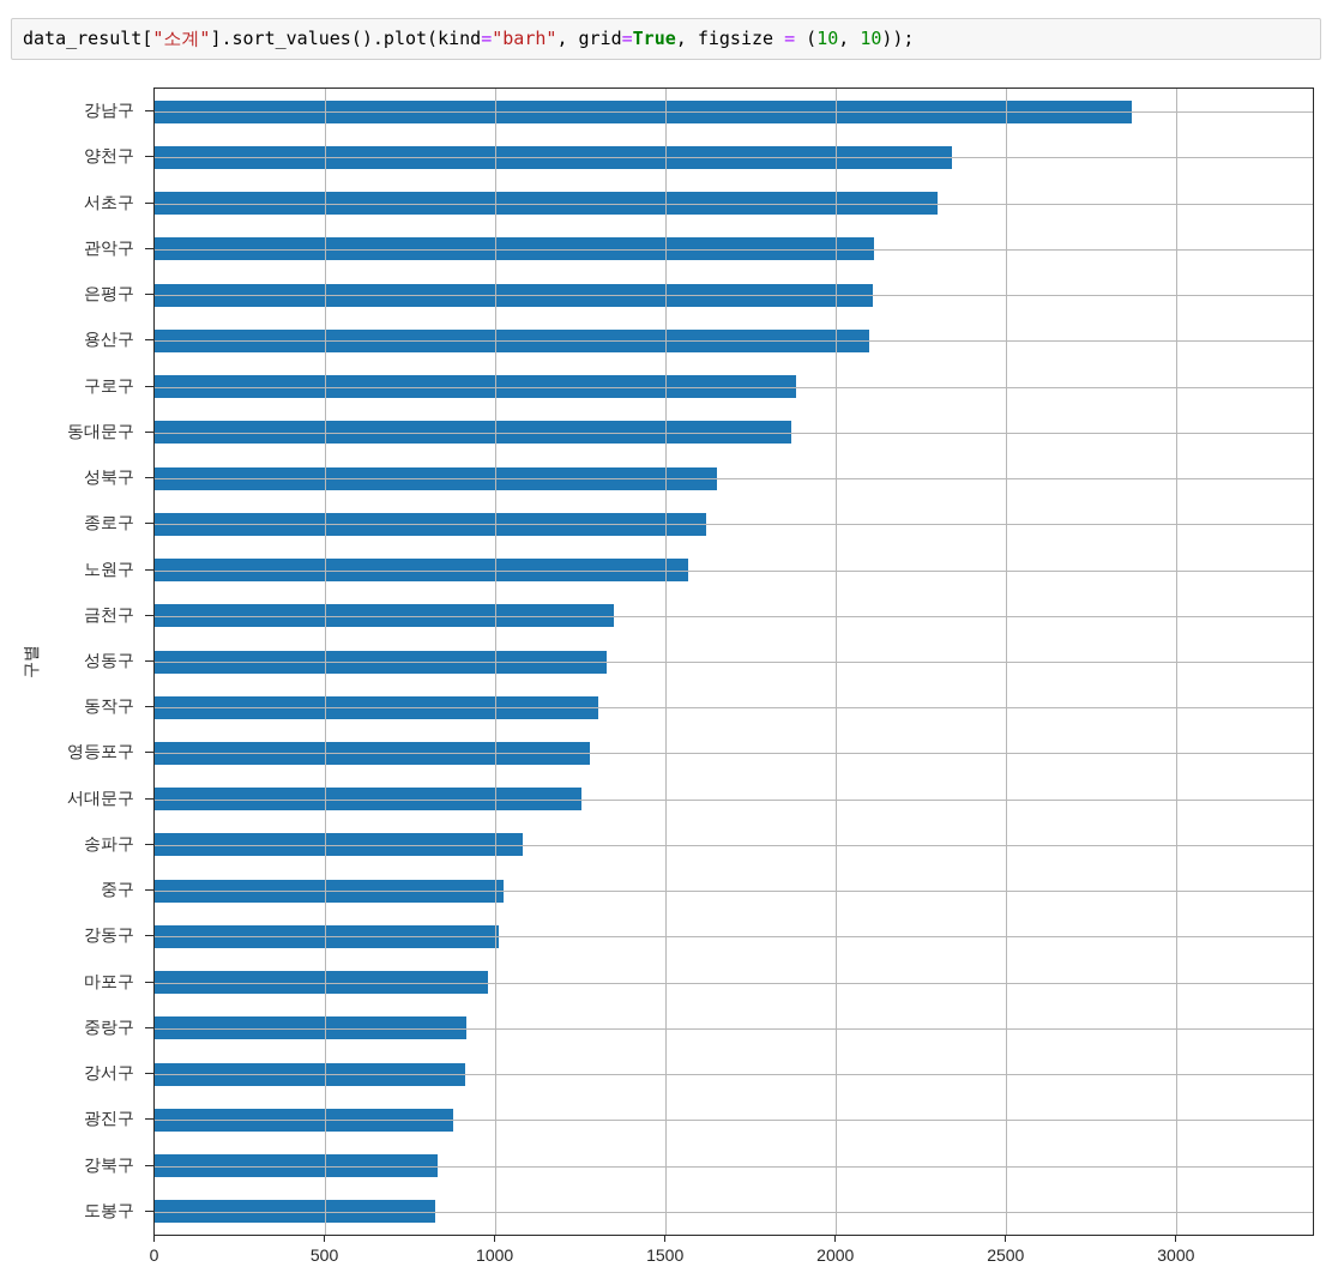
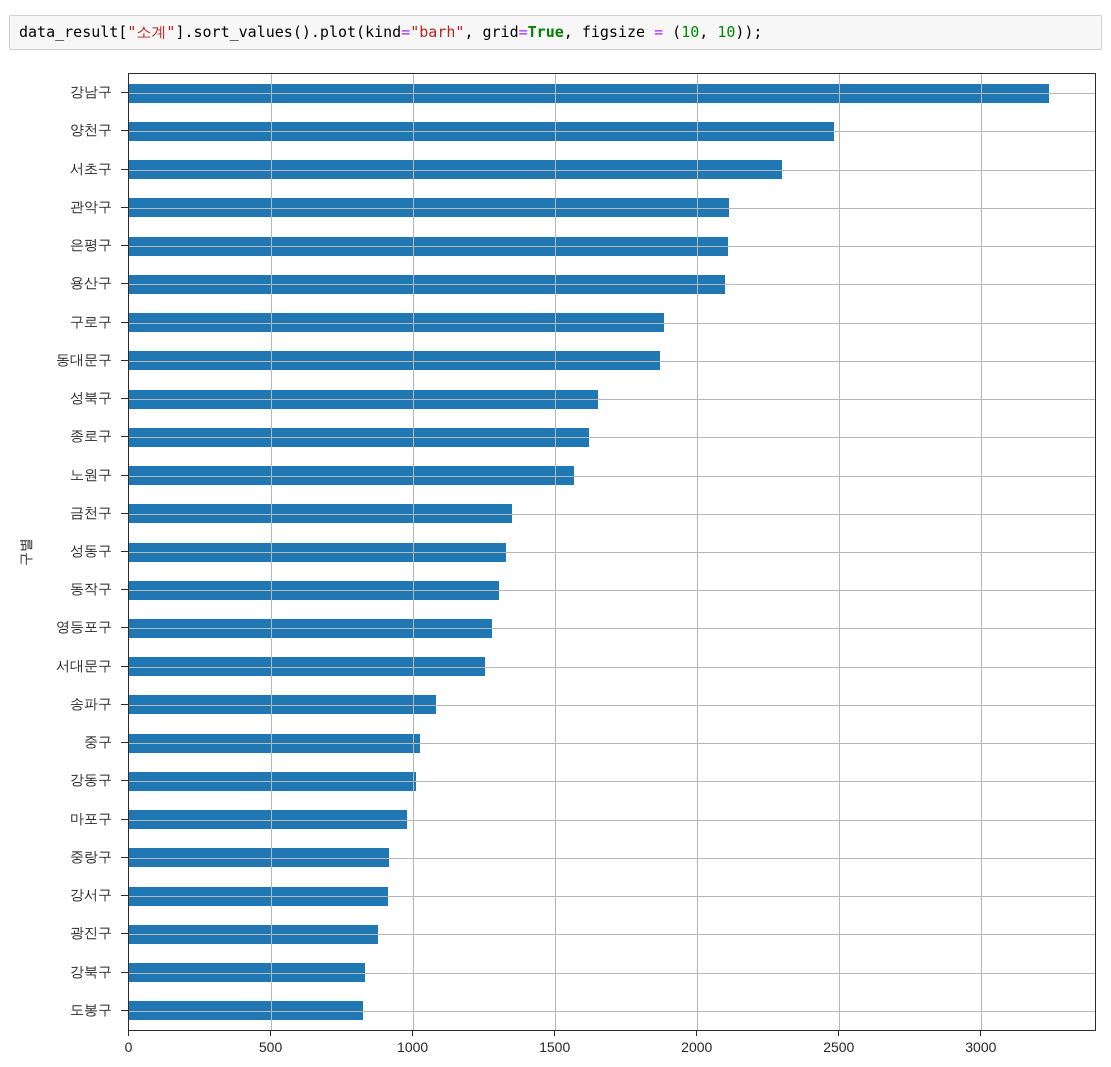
강남구: 2870 -> 3240
양천구: 2340 -> 2480
